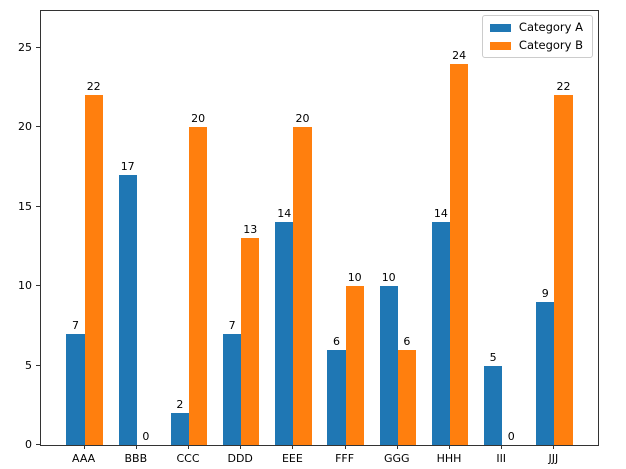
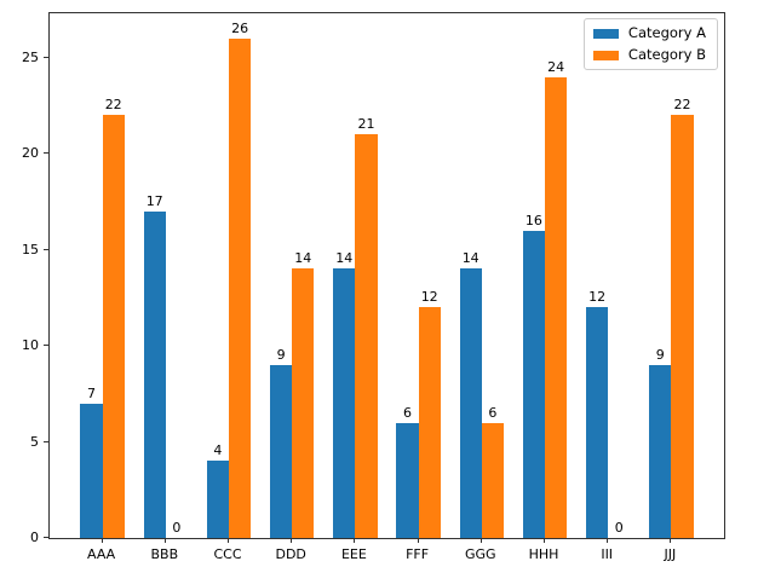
Category A/CCC: 2 -> 4
Category B/CCC: 20 -> 26
Category A/DDD: 7 -> 9
Category B/DDD: 13 -> 14
Category B/EEE: 20 -> 21
Category B/FFF: 10 -> 12
Category A/GGG: 10 -> 14
Category A/HHH: 14 -> 16
Category A/III: 5 -> 12
